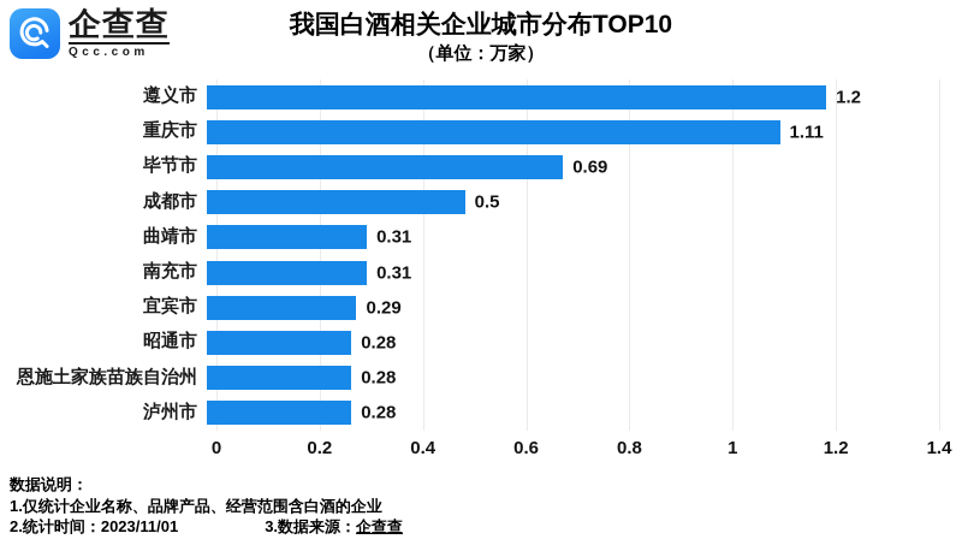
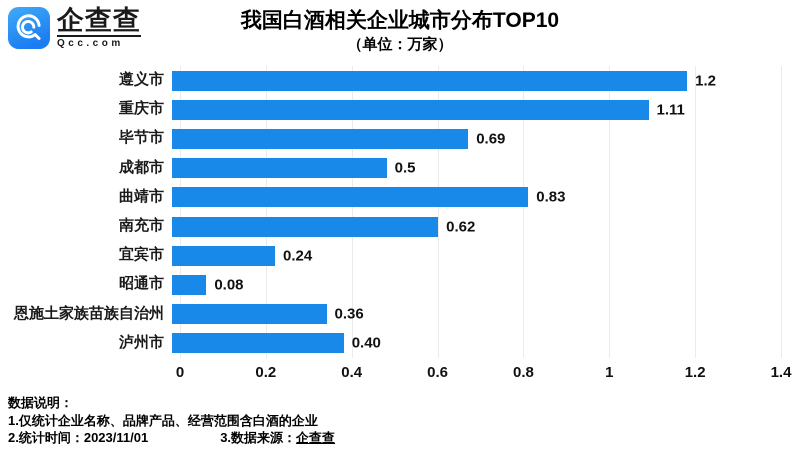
曲靖市: 0.31 -> 0.83
南充市: 0.31 -> 0.62
宜宾市: 0.29 -> 0.24
昭通市: 0.28 -> 0.08
恩施土家族苗族自治州: 0.28 -> 0.36
泸州市: 0.28 -> 0.40
